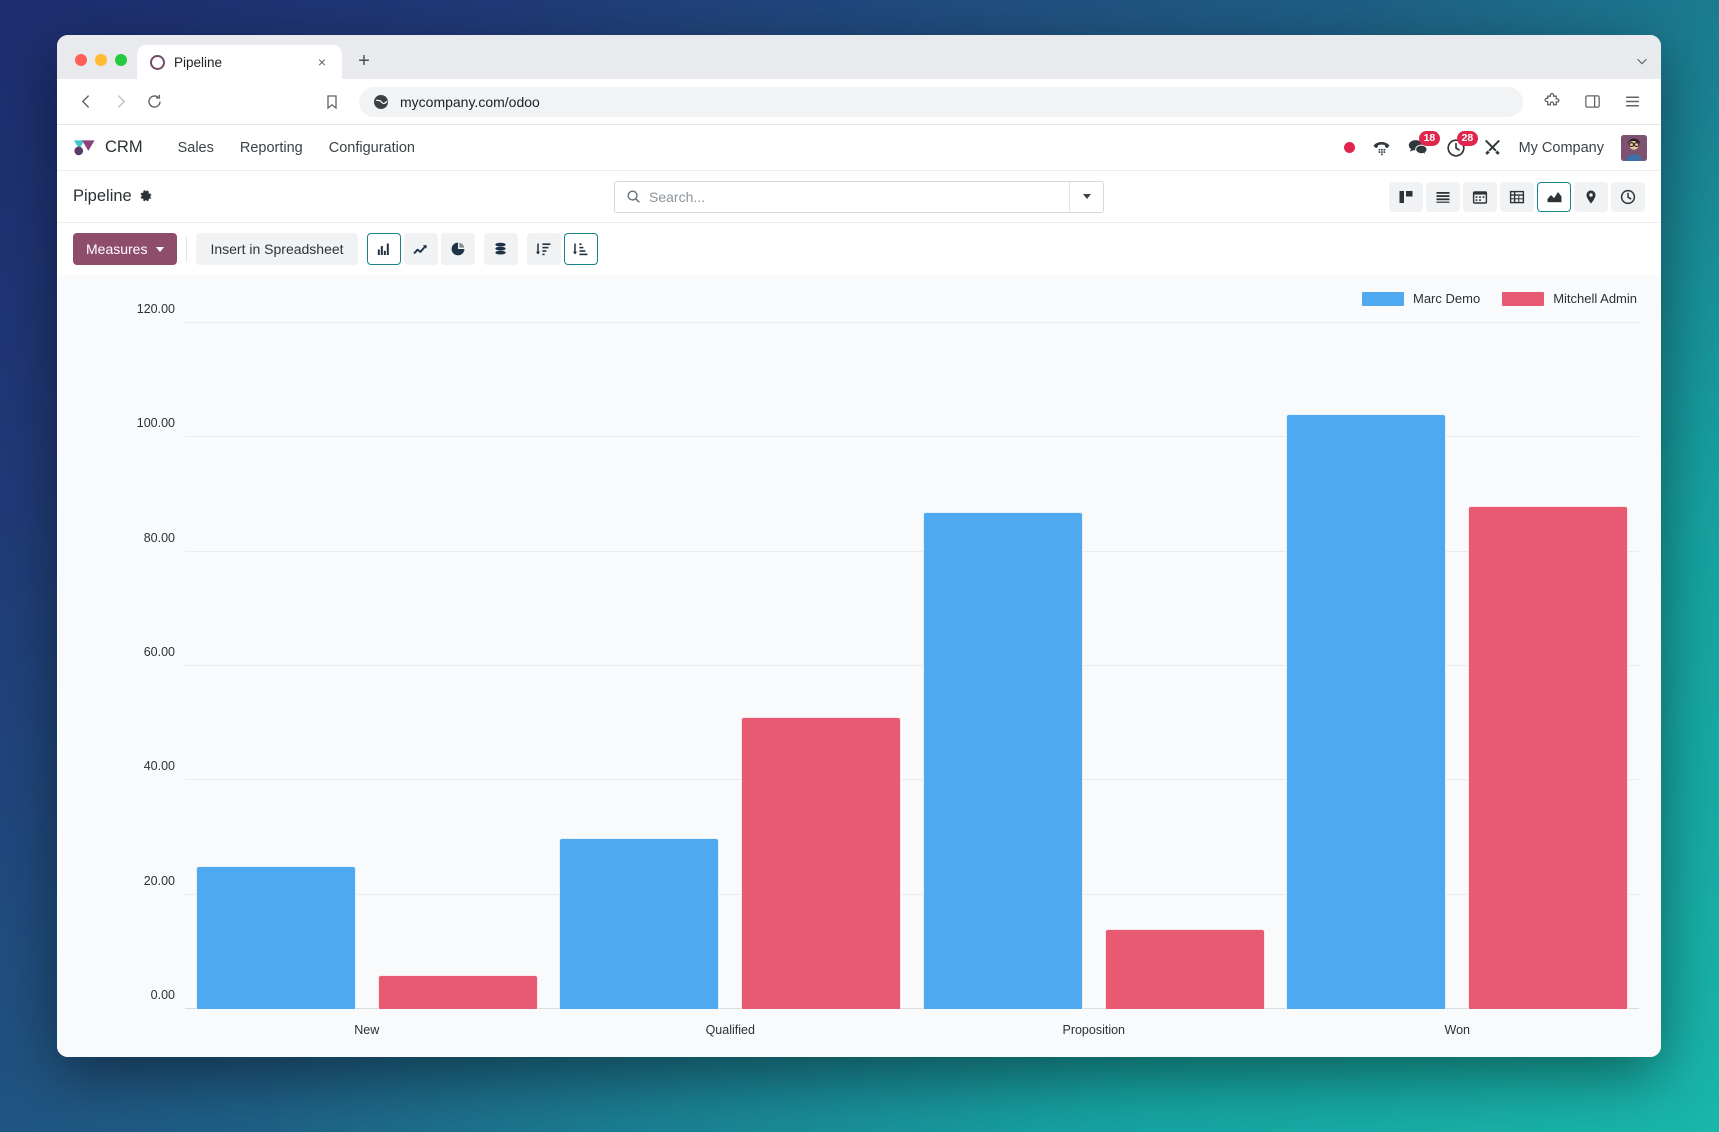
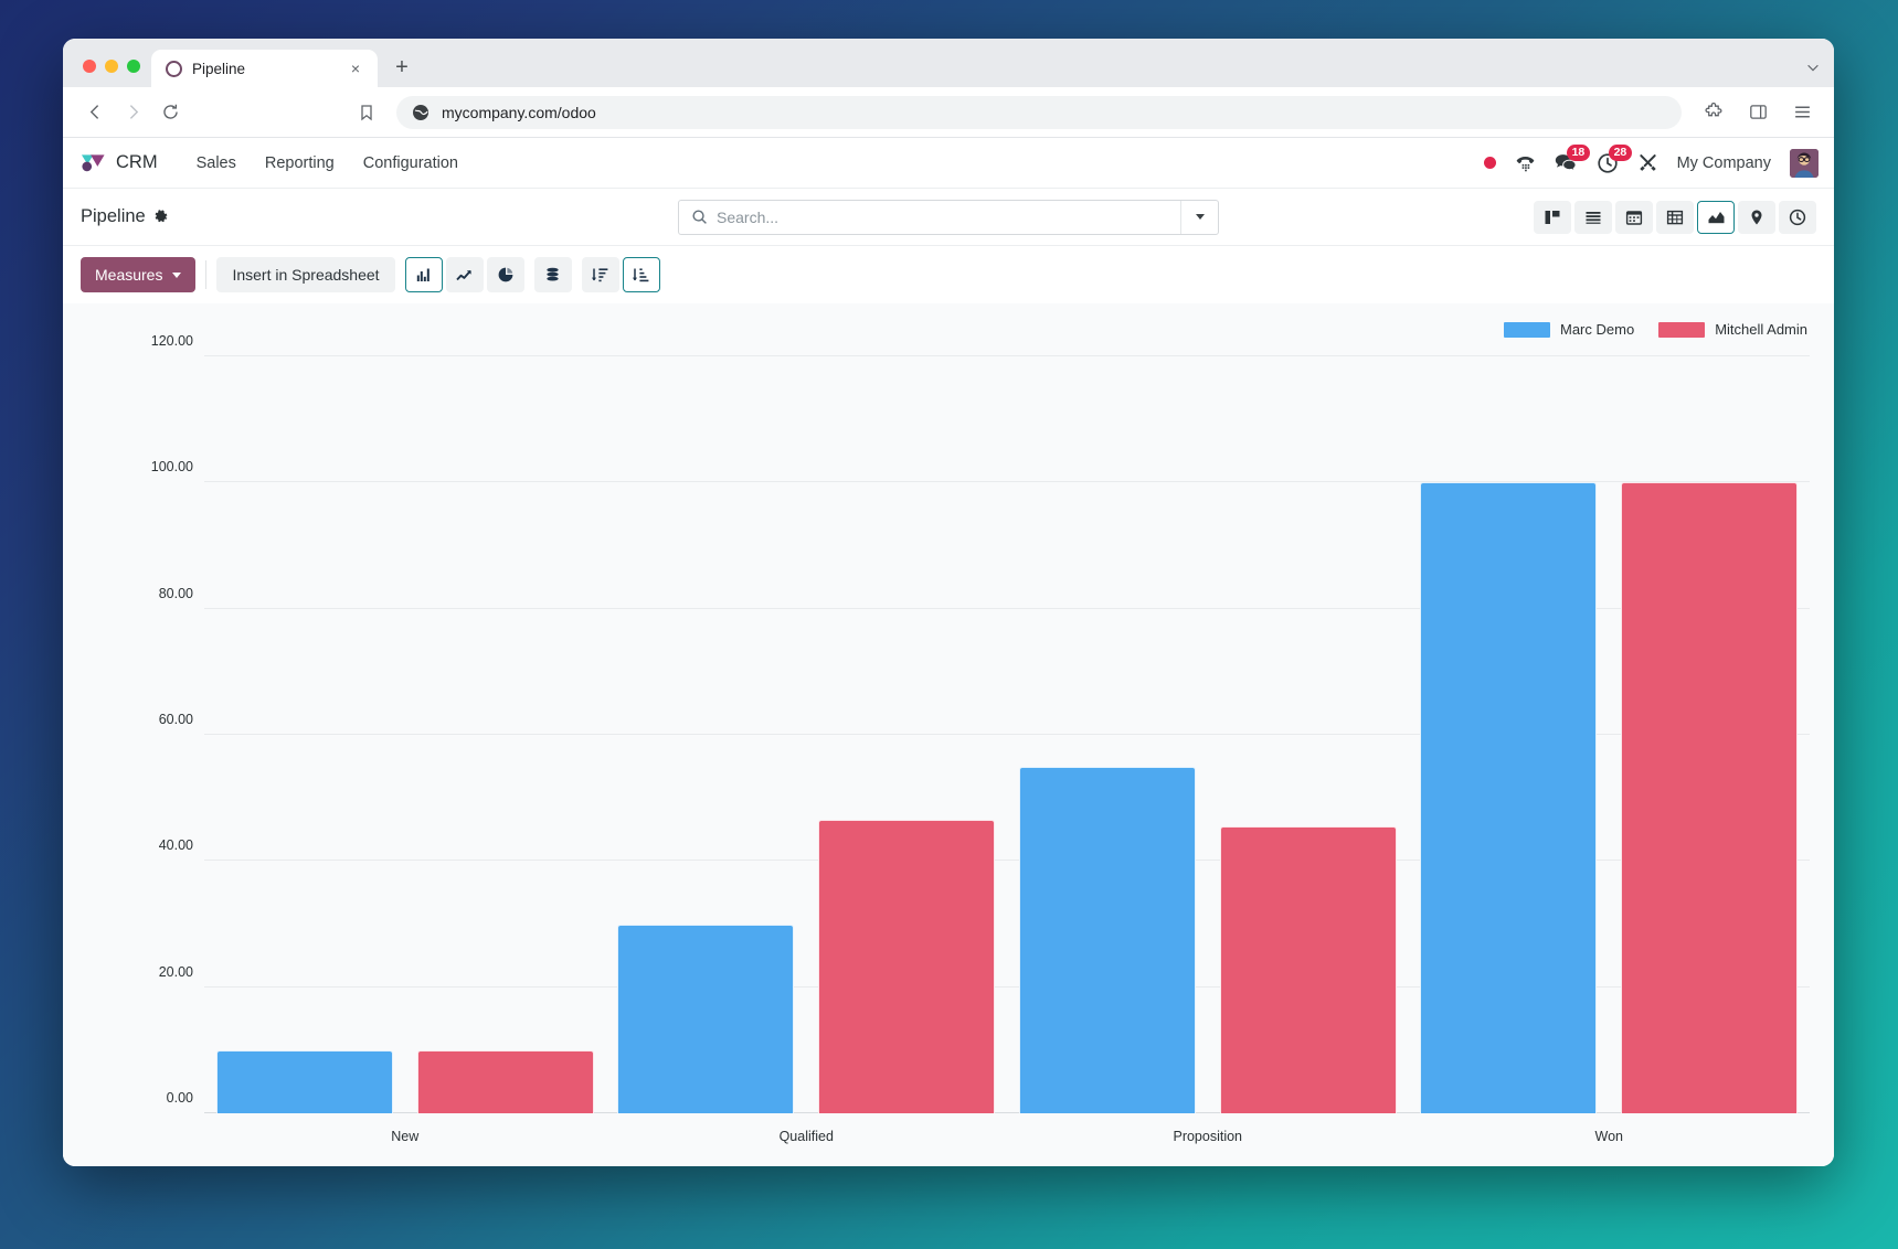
Marc Demo/New: 25 -> 10
Mitchell Admin/New: 6 -> 10
Mitchell Admin/Qualified: 51 -> 46
Marc Demo/Proposition: 87 -> 55
Mitchell Admin/Proposition: 14 -> 46
Marc Demo/Won: 104 -> 100
Mitchell Admin/Won: 88 -> 100
